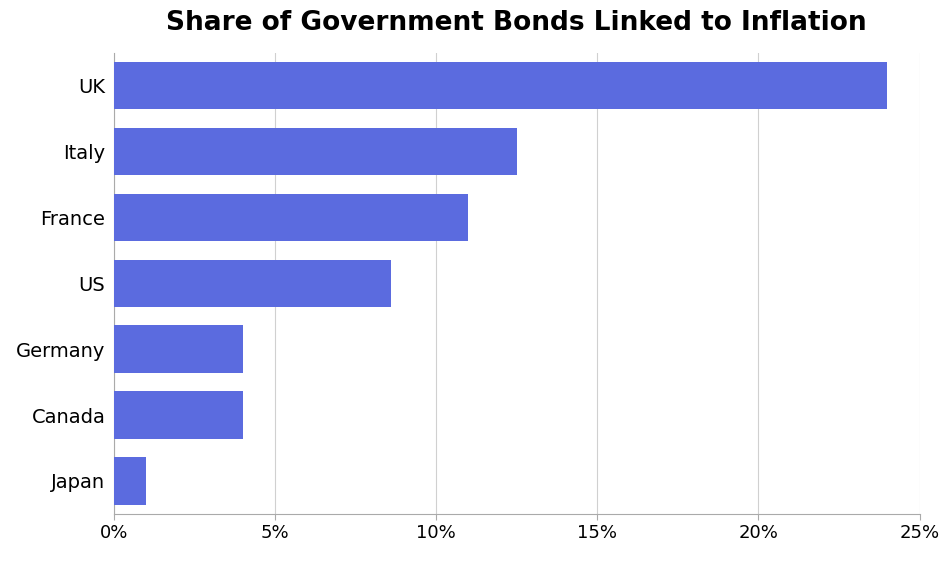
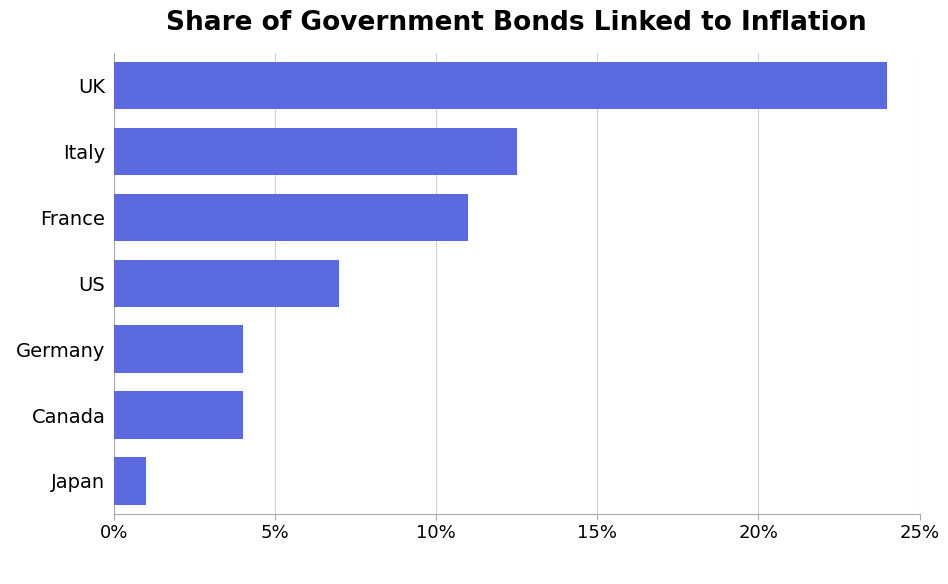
US: 8.6% -> 7.0%
